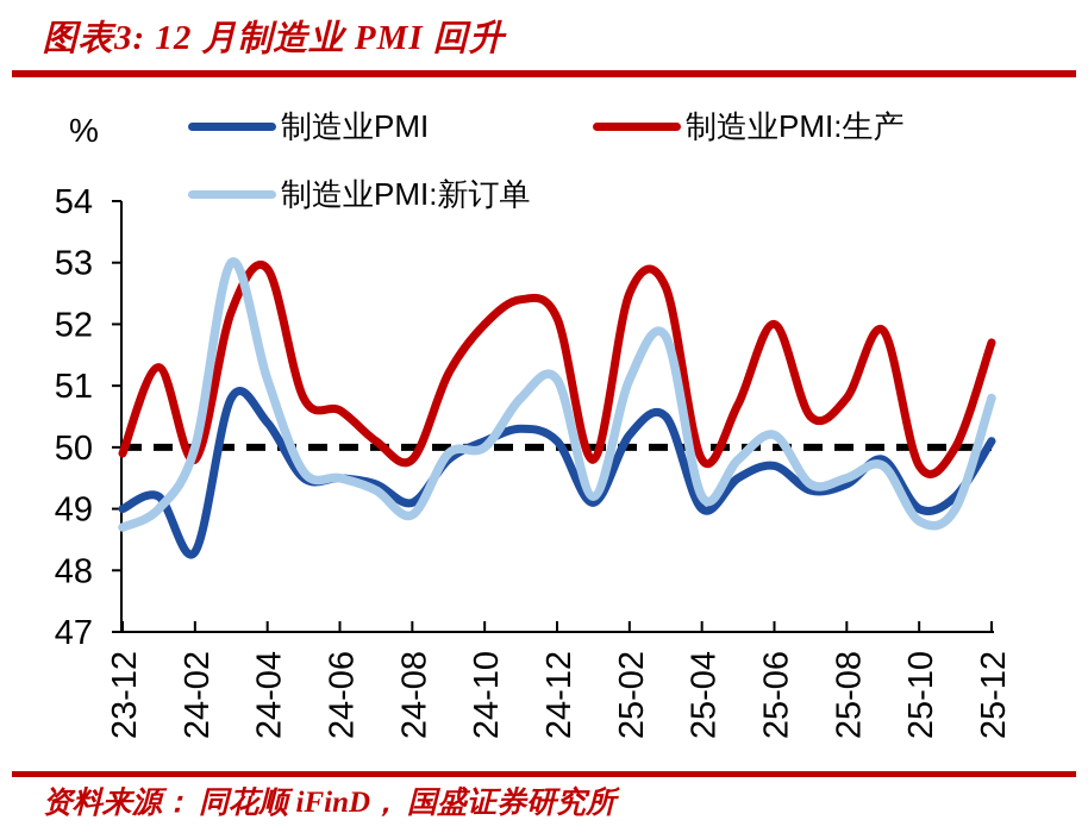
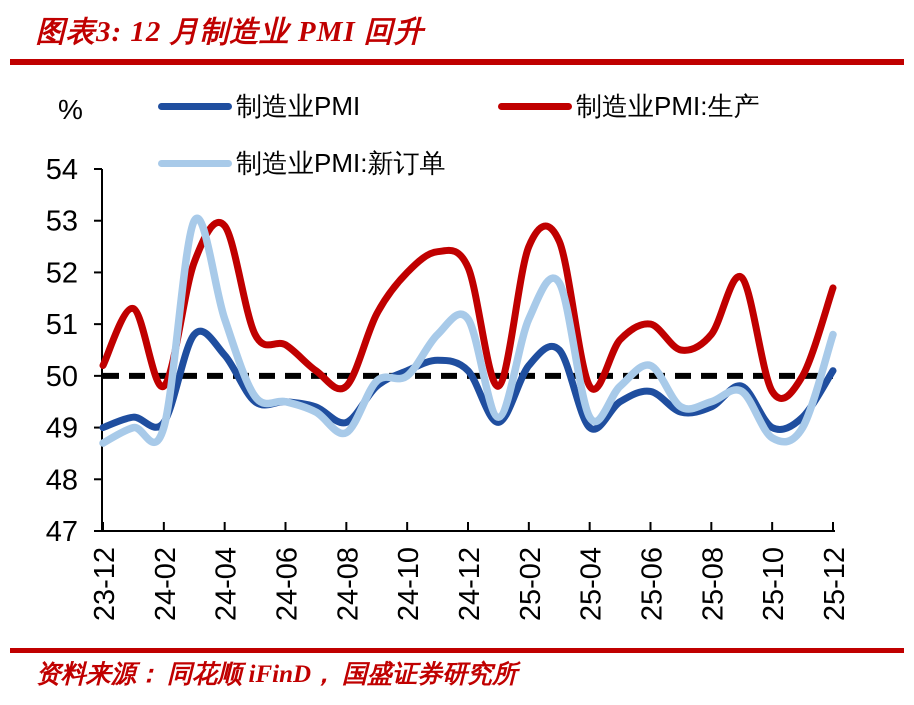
制造业PMI:生产/23-12: 49.9 -> 50.2
制造业PMI/24-02: 48.3 -> 49.1
制造业PMI:新订单/24-02: 50.0 -> 49.0
制造业PMI:生产/25-06: 52.0 -> 51.0
